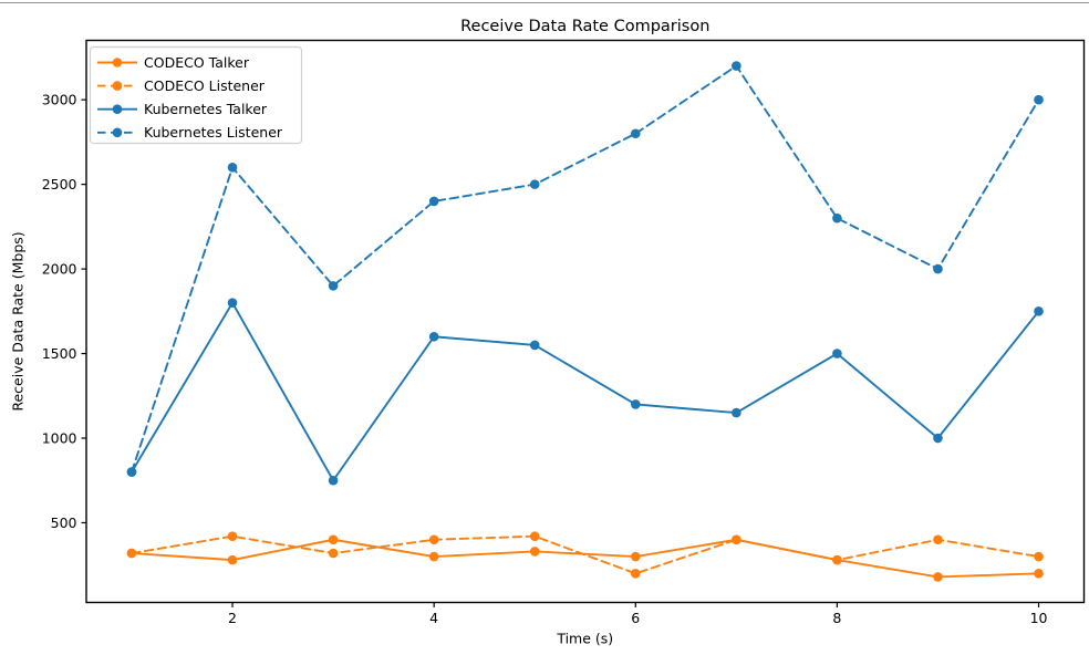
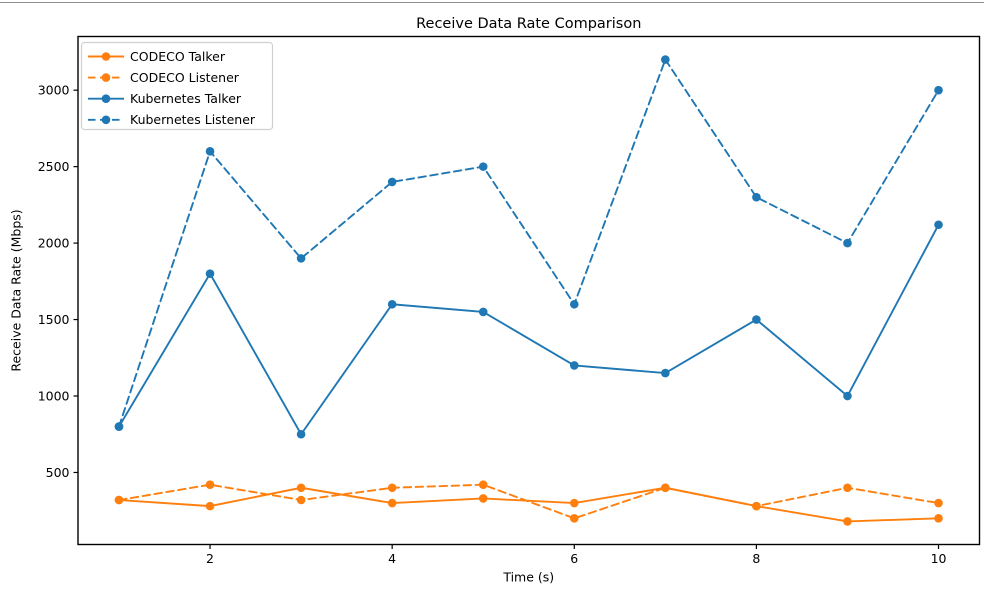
Kubernetes Listener/6: 2800 -> 1600
Kubernetes Talker/10: 1750 -> 2120
